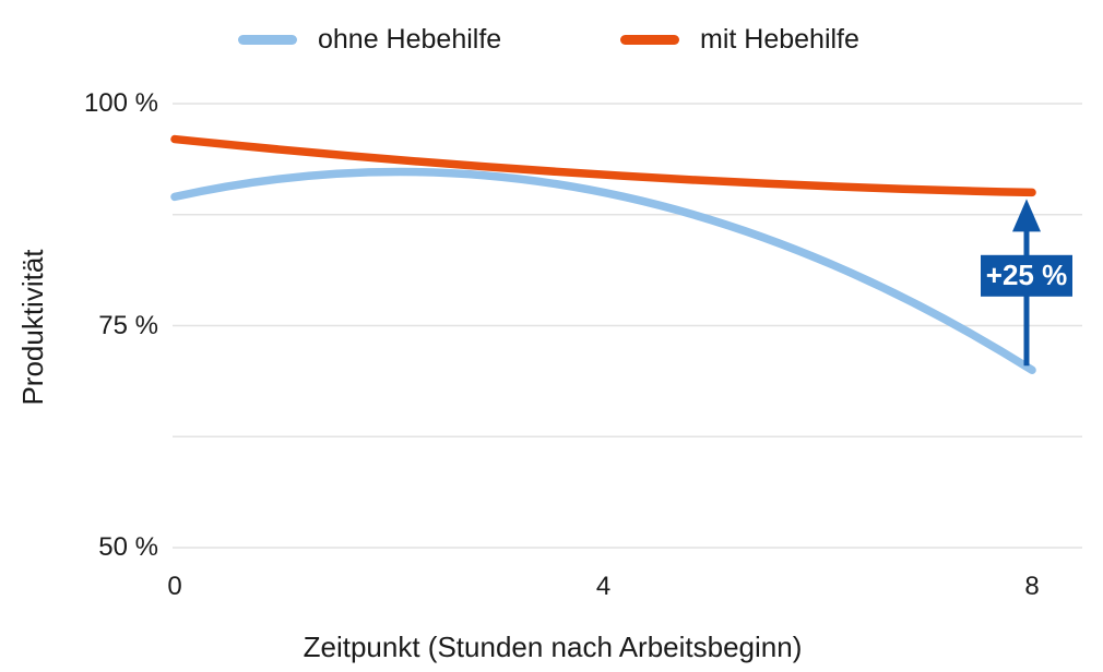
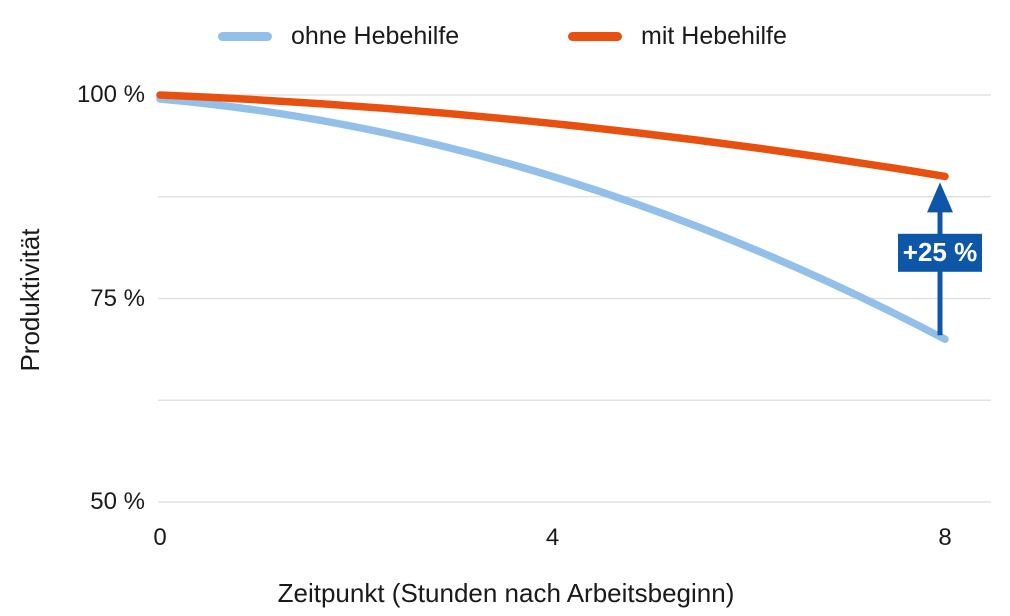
ohne Hebehilfe/0: 90% -> 100%
mit Hebehilfe/0: 96% -> 100%
mit Hebehilfe/4: 92% -> 96%
